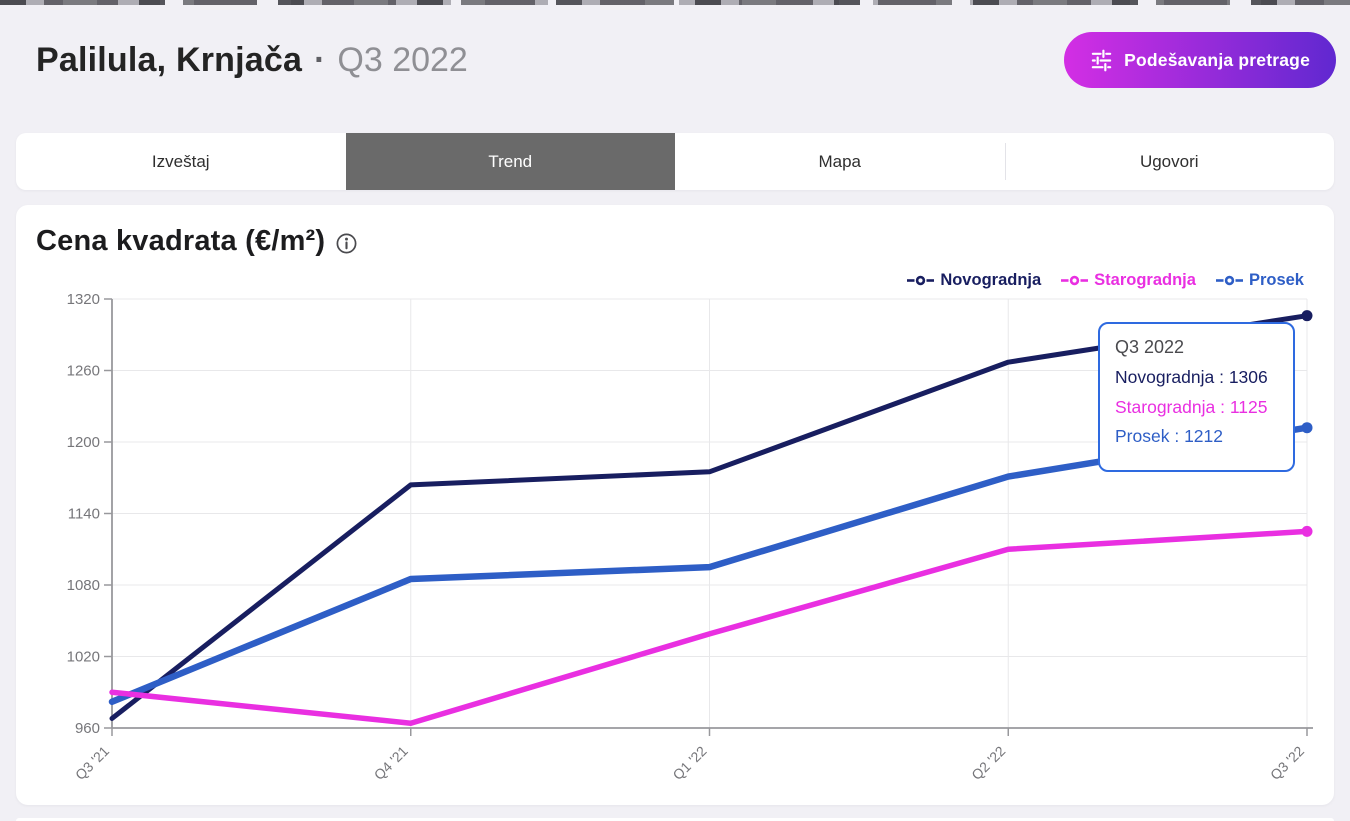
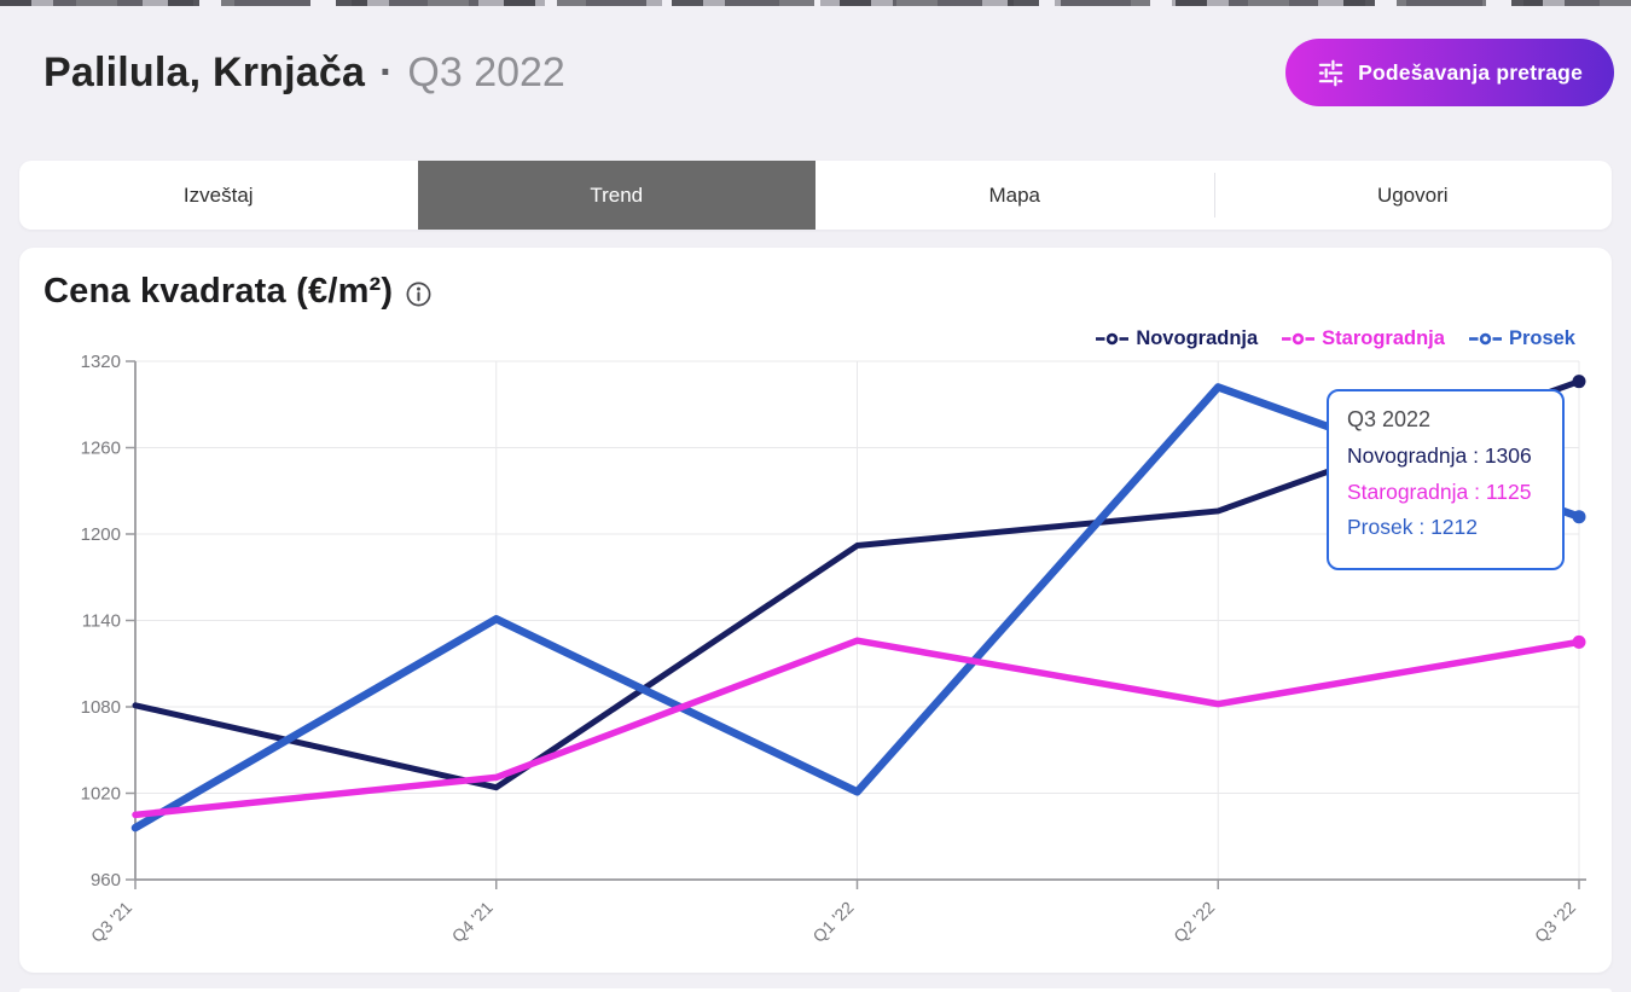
Novogradnja/Q3 '21: 968 -> 1081
Starogradnja/Q3 '21: 990 -> 1005
Prosek/Q3 '21: 982 -> 996
Novogradnja/Q4 '21: 1164 -> 1024
Starogradnja/Q4 '21: 964 -> 1031
Prosek/Q4 '21: 1085 -> 1141
Novogradnja/Q1 '22: 1175 -> 1192
Starogradnja/Q1 '22: 1039 -> 1126
Prosek/Q1 '22: 1095 -> 1021
Novogradnja/Q2 '22: 1267 -> 1216
Starogradnja/Q2 '22: 1110 -> 1082
Prosek/Q2 '22: 1171 -> 1302
